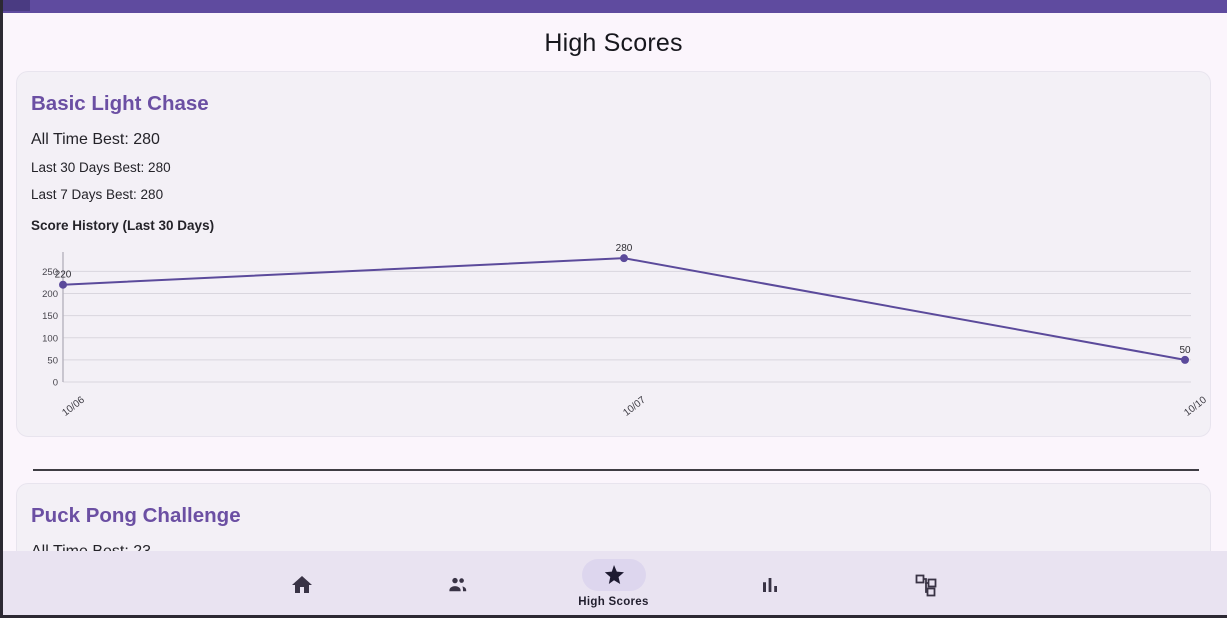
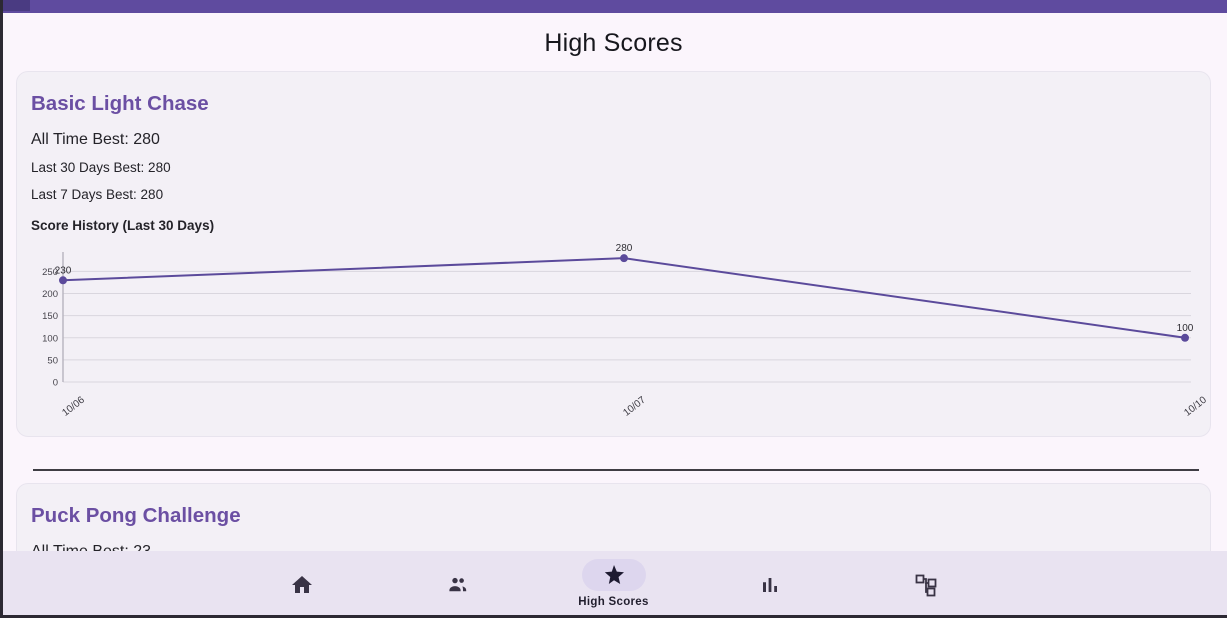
10/06: 220 -> 230
10/10: 50 -> 100
